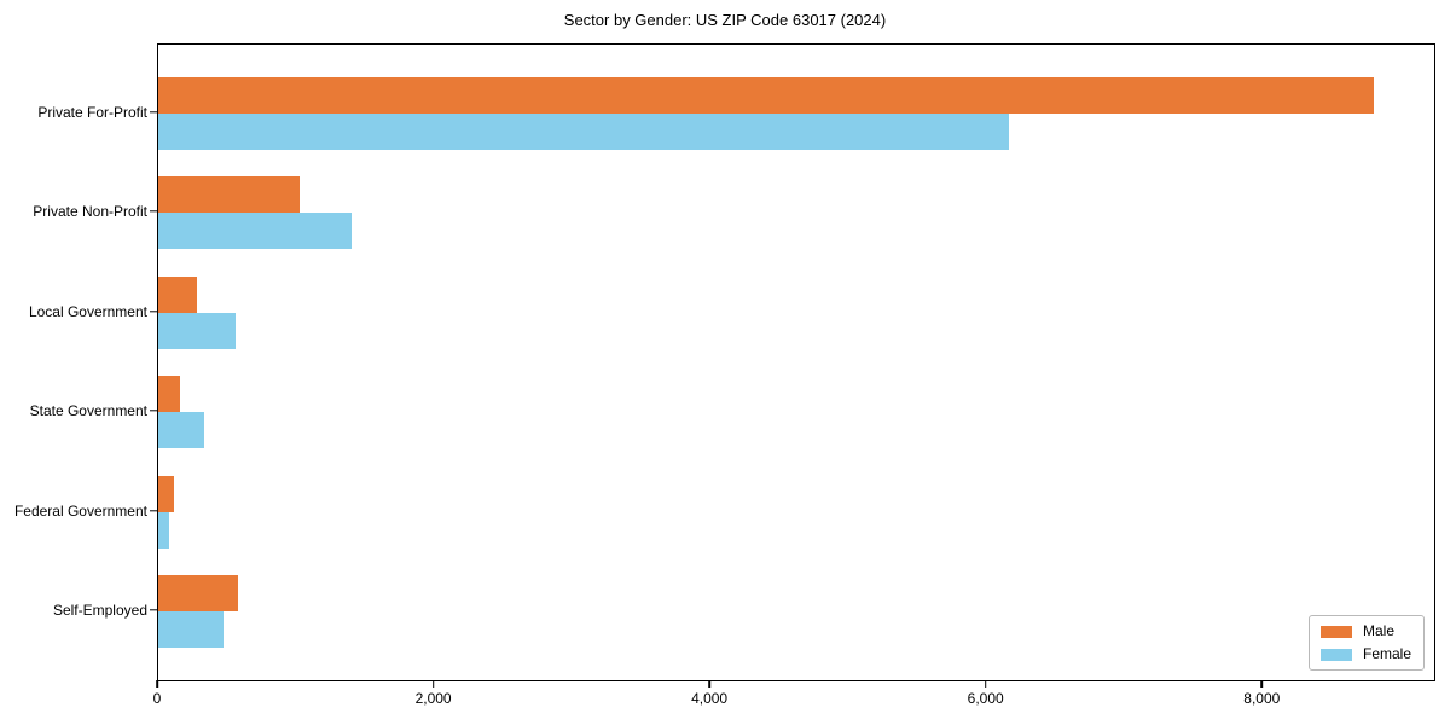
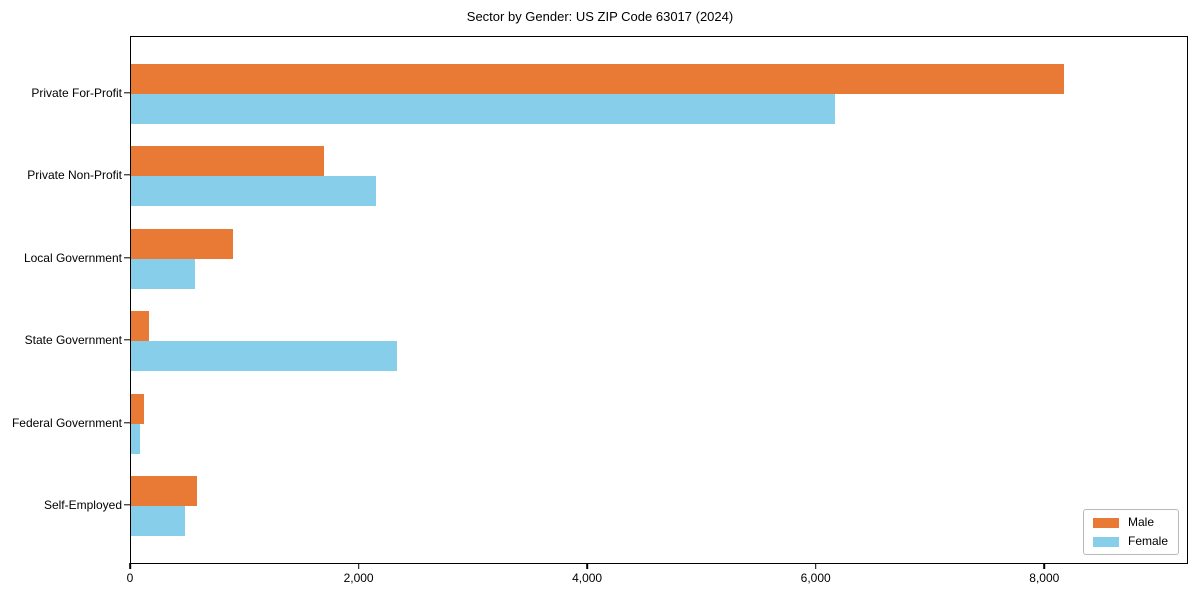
Male/Private For-Profit: 8800 -> 8160
Male/Private Non-Profit: 1020 -> 1690
Female/Private Non-Profit: 1400 -> 2140
Male/Local Government: 280 -> 890
Female/State Government: 330 -> 2330
